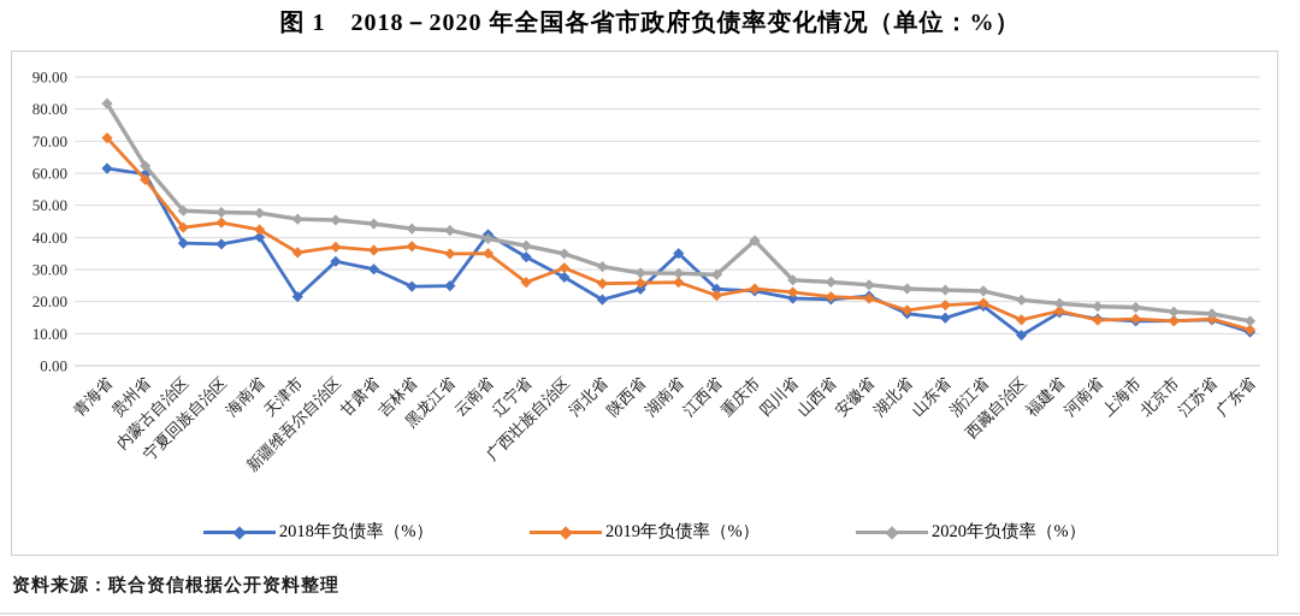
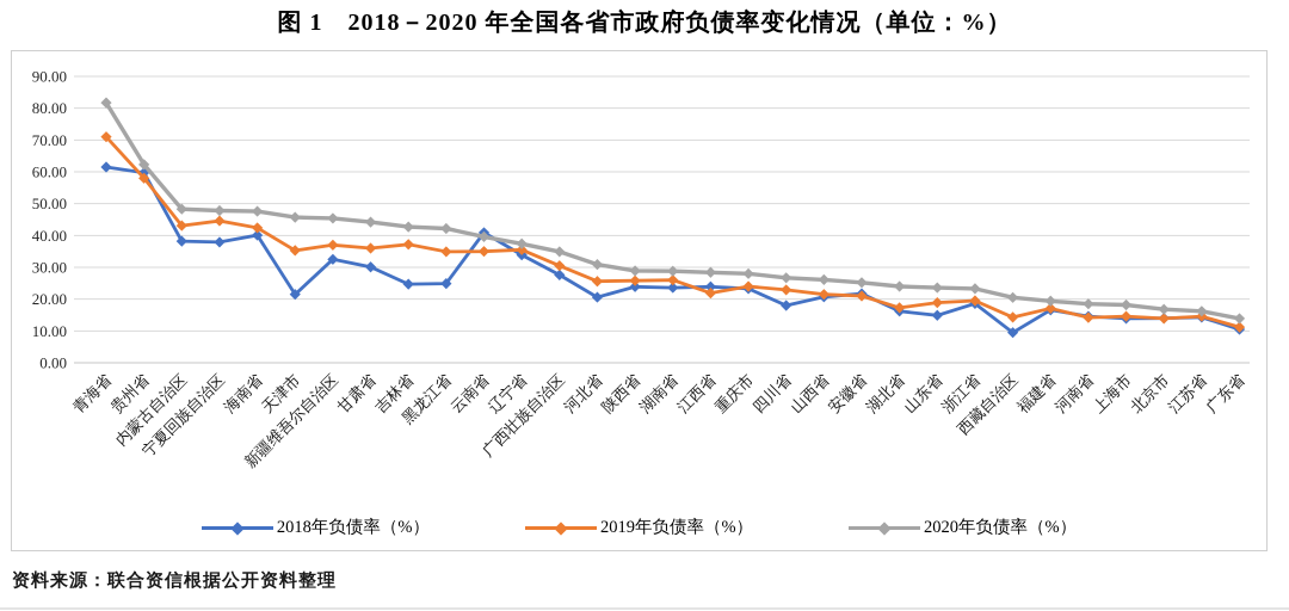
2019年负债率（%）/辽宁省: 26 -> 36
2018年负债率（%）/湖南省: 35 -> 24
2020年负债率（%）/重庆市: 39 -> 28
2018年负债率（%）/四川省: 21 -> 18
